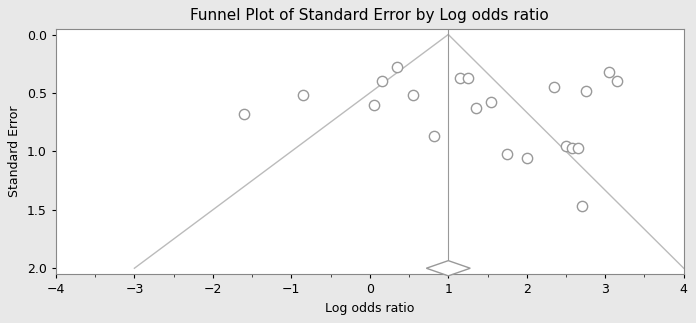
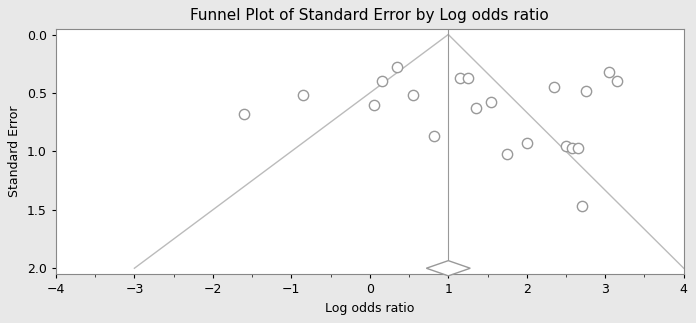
2: 1.06 -> 0.93
